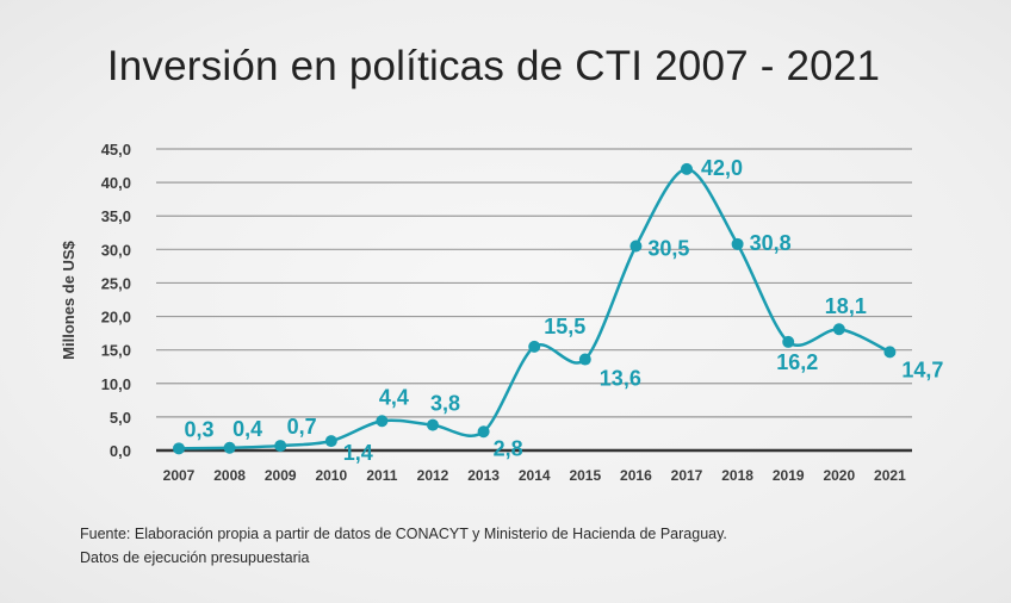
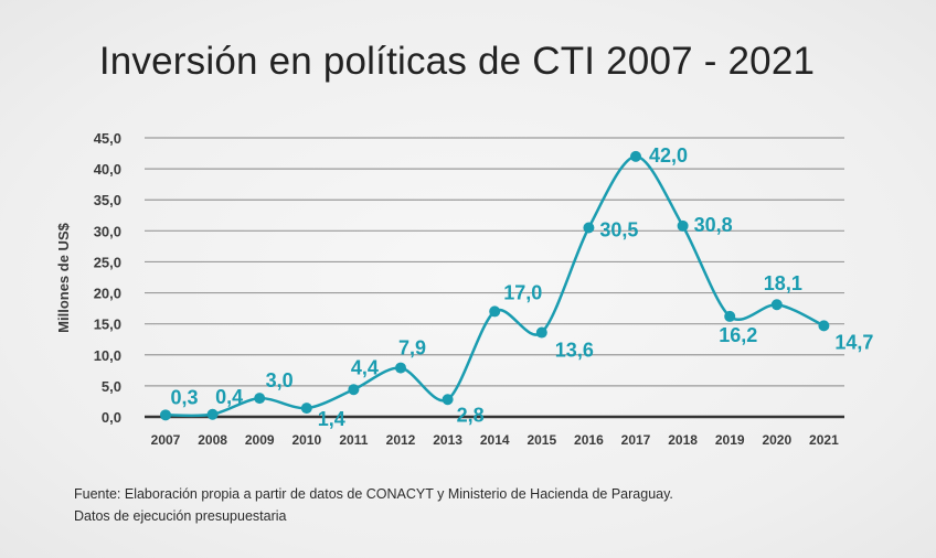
2009: 0,7 -> 3,0
2012: 3,8 -> 7,9
2014: 15,5 -> 17,0
